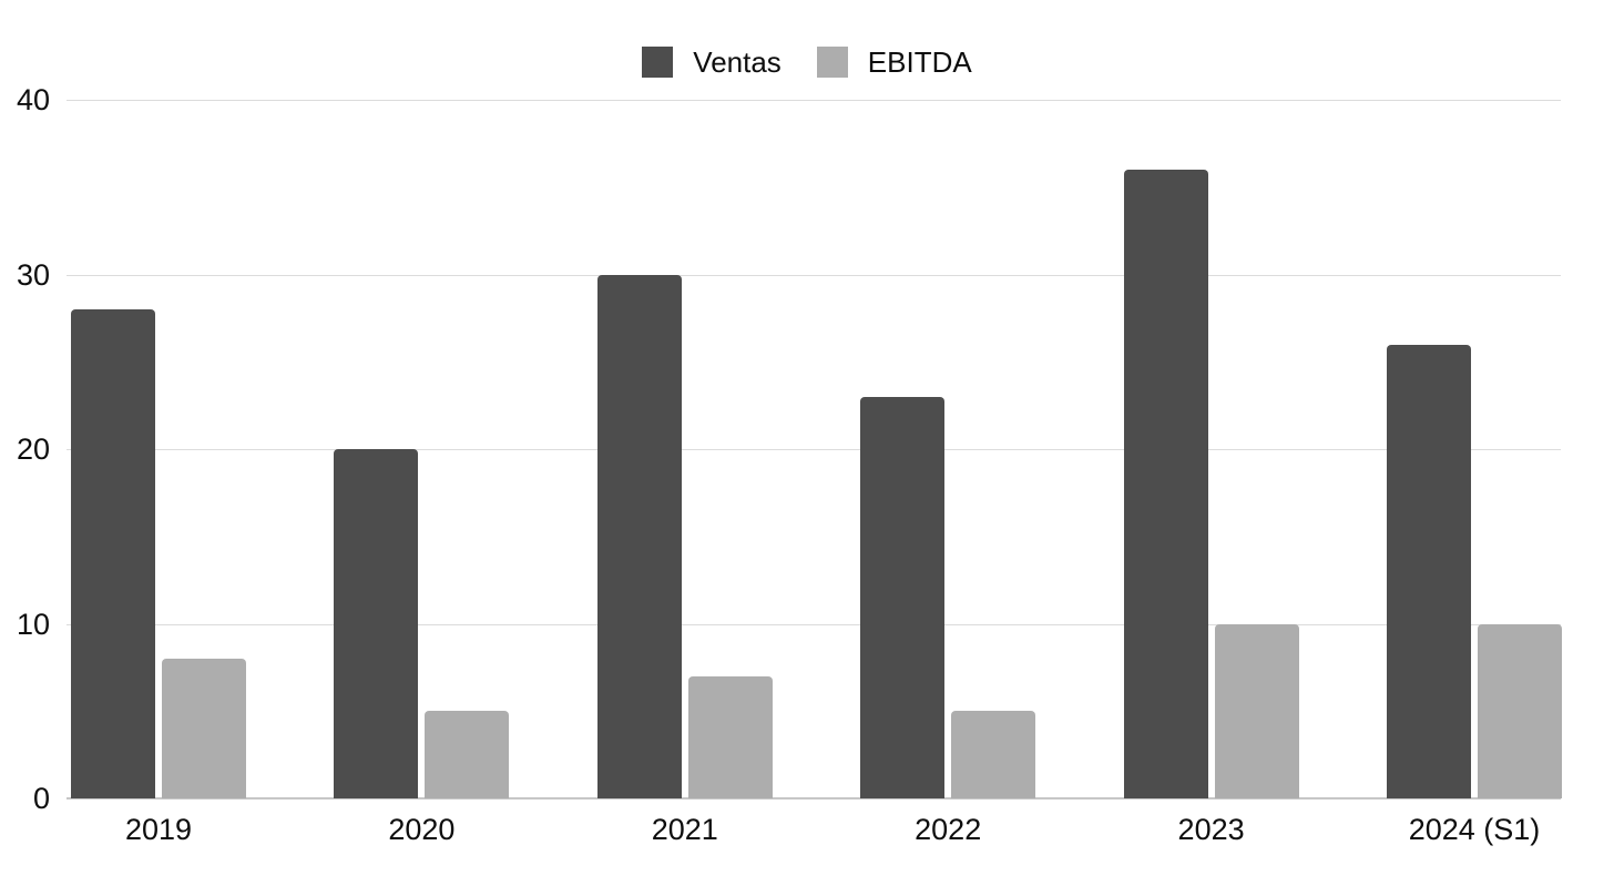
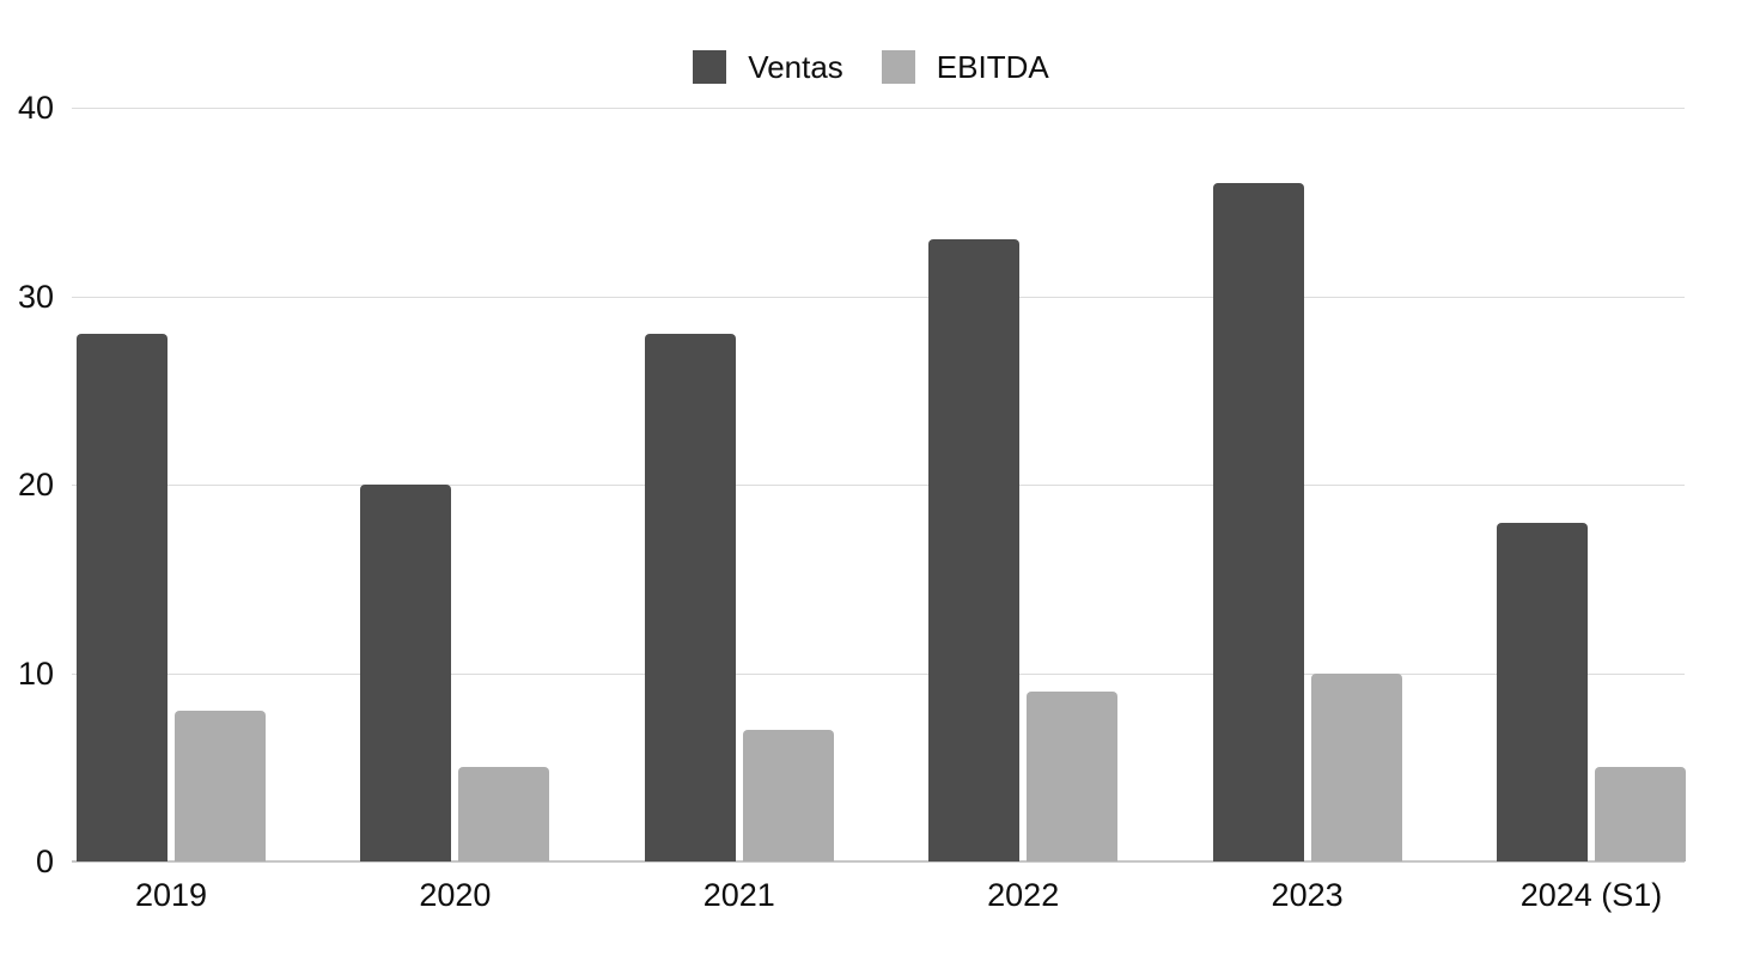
Ventas/2021: 30 -> 28
Ventas/2022: 23 -> 33
EBITDA/2022: 5 -> 9
Ventas/2024 (S1): 26 -> 18
EBITDA/2024 (S1): 10 -> 5
